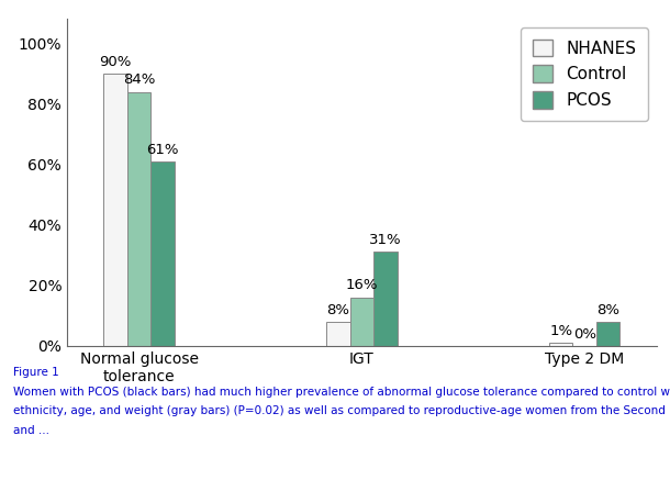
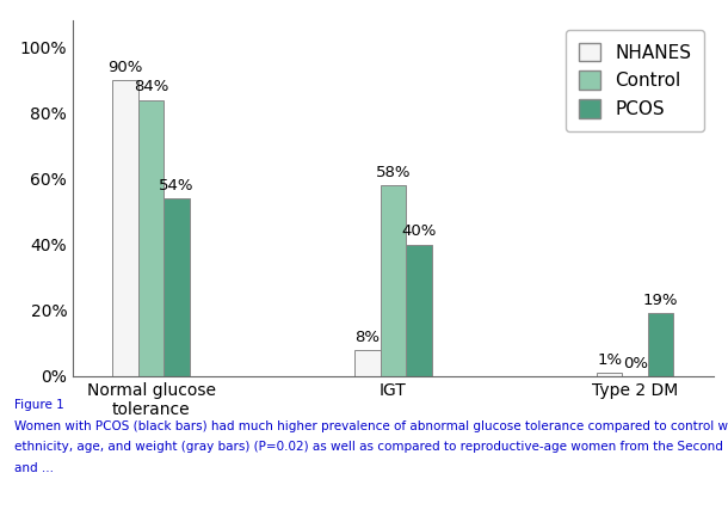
PCOS/Normal glucose tolerance: 61% -> 54%
Control/IGT: 16% -> 58%
PCOS/IGT: 31% -> 40%
PCOS/Type 2 DM: 8% -> 19%
